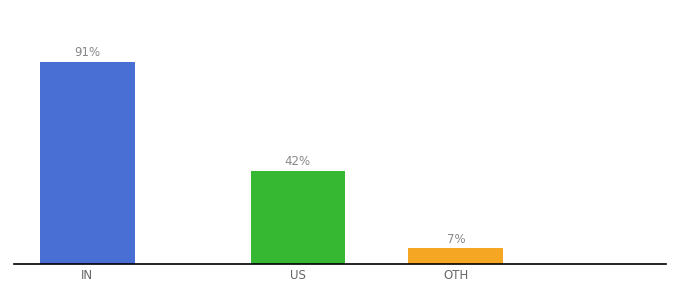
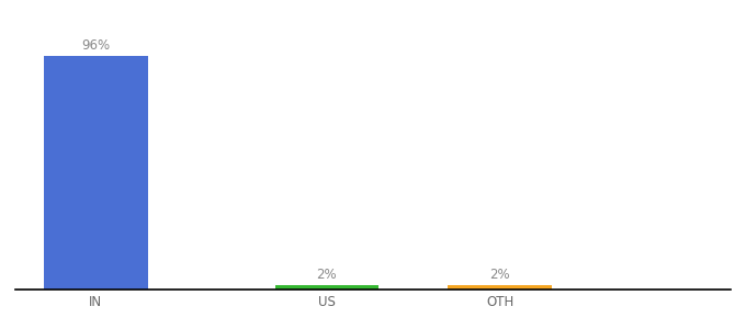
IN: 91% -> 96%
US: 42% -> 2%
OTH: 7% -> 2%
